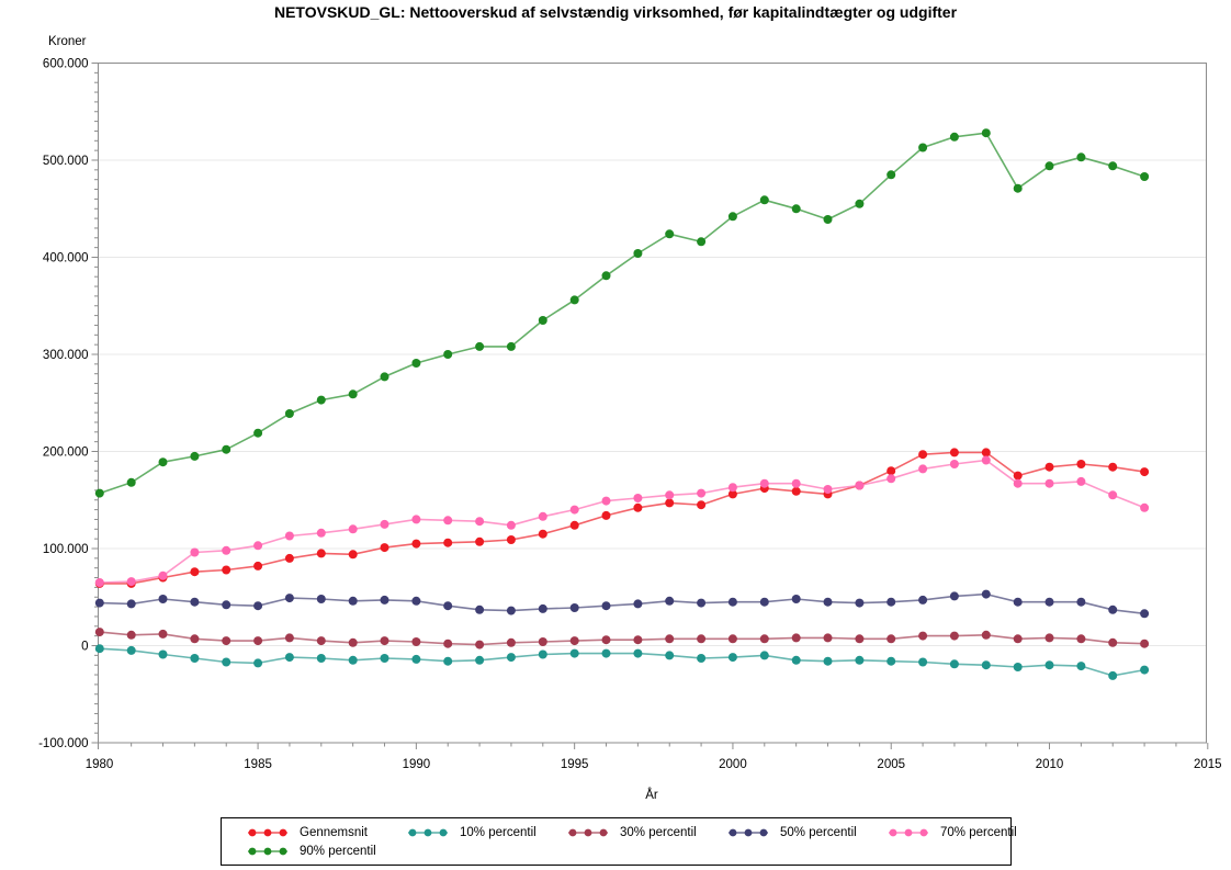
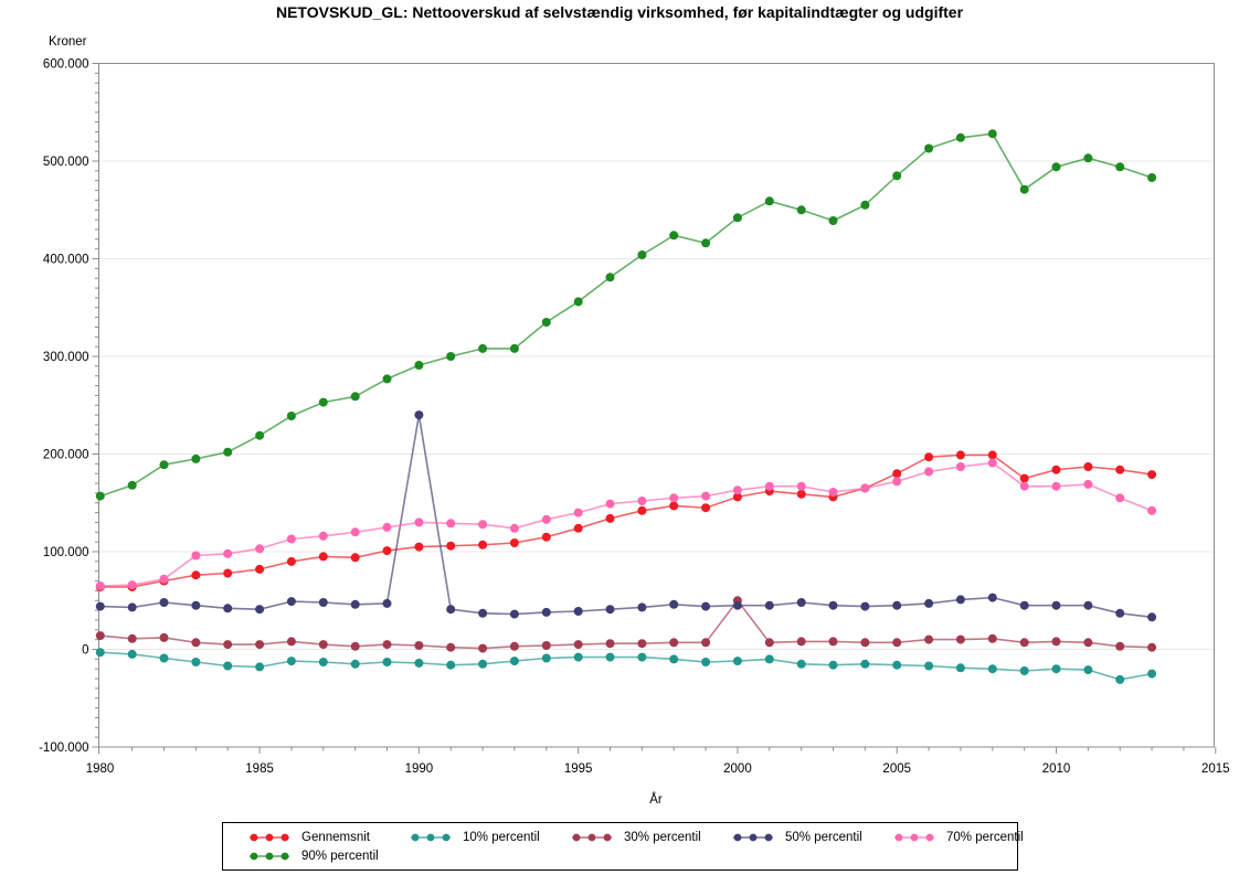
50% percentil/1990: 50000 -> 240000
30% percentil/2000: 10000 -> 50000
